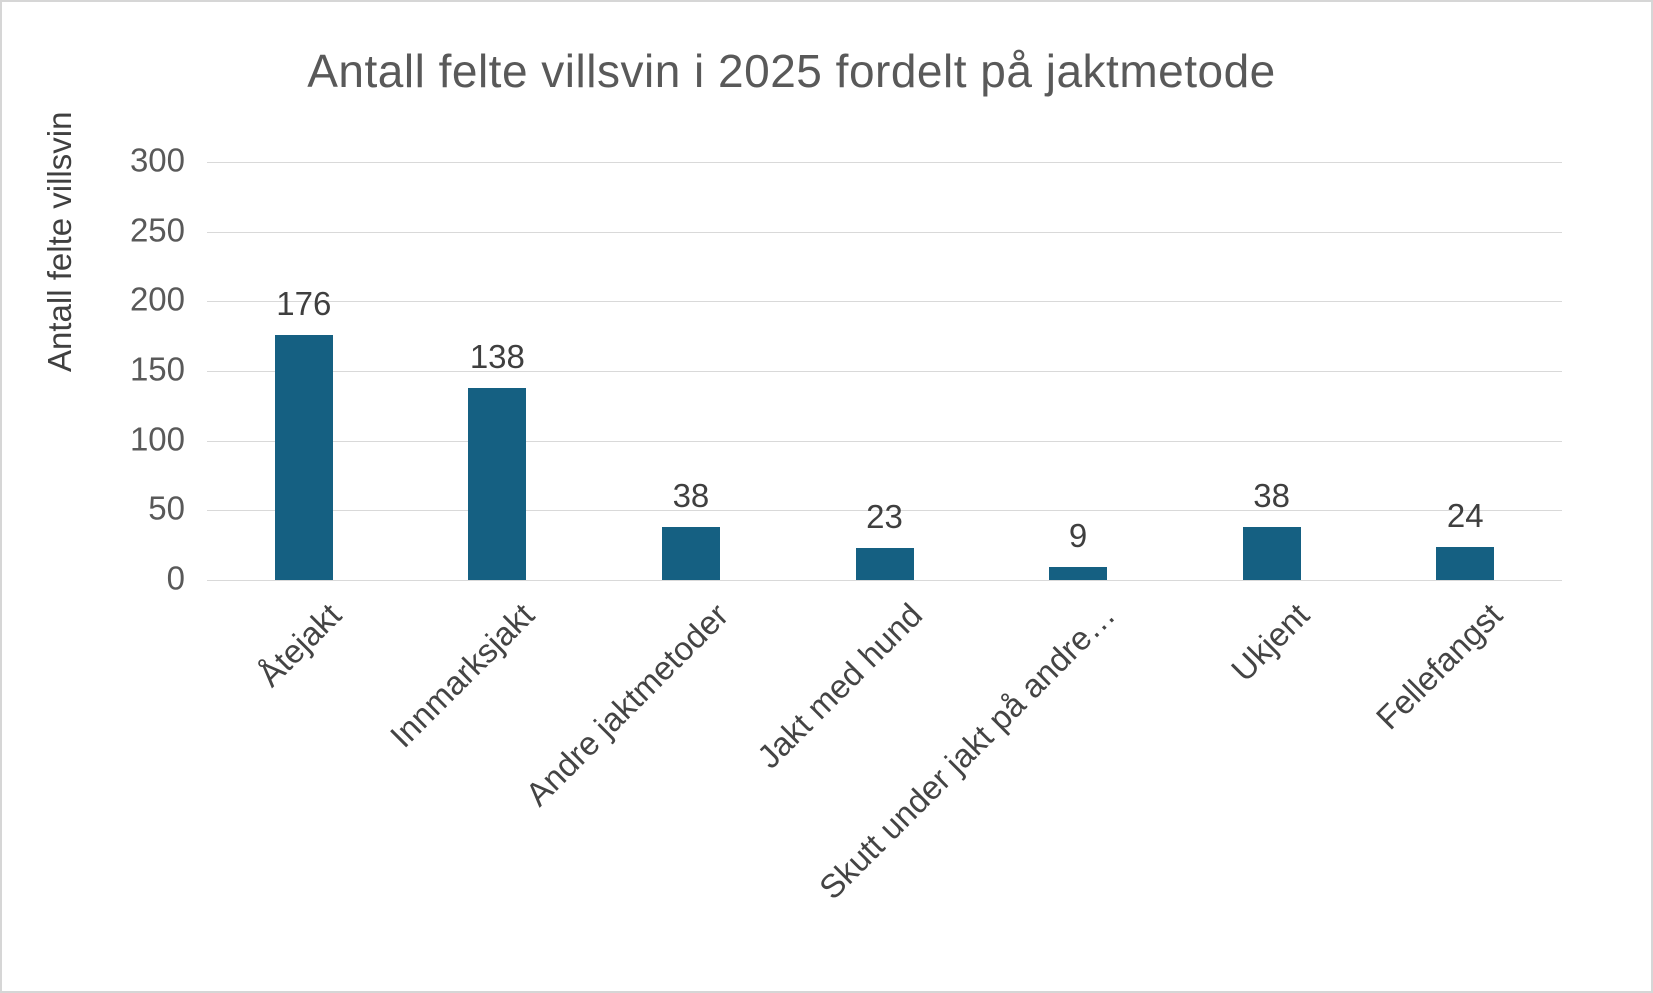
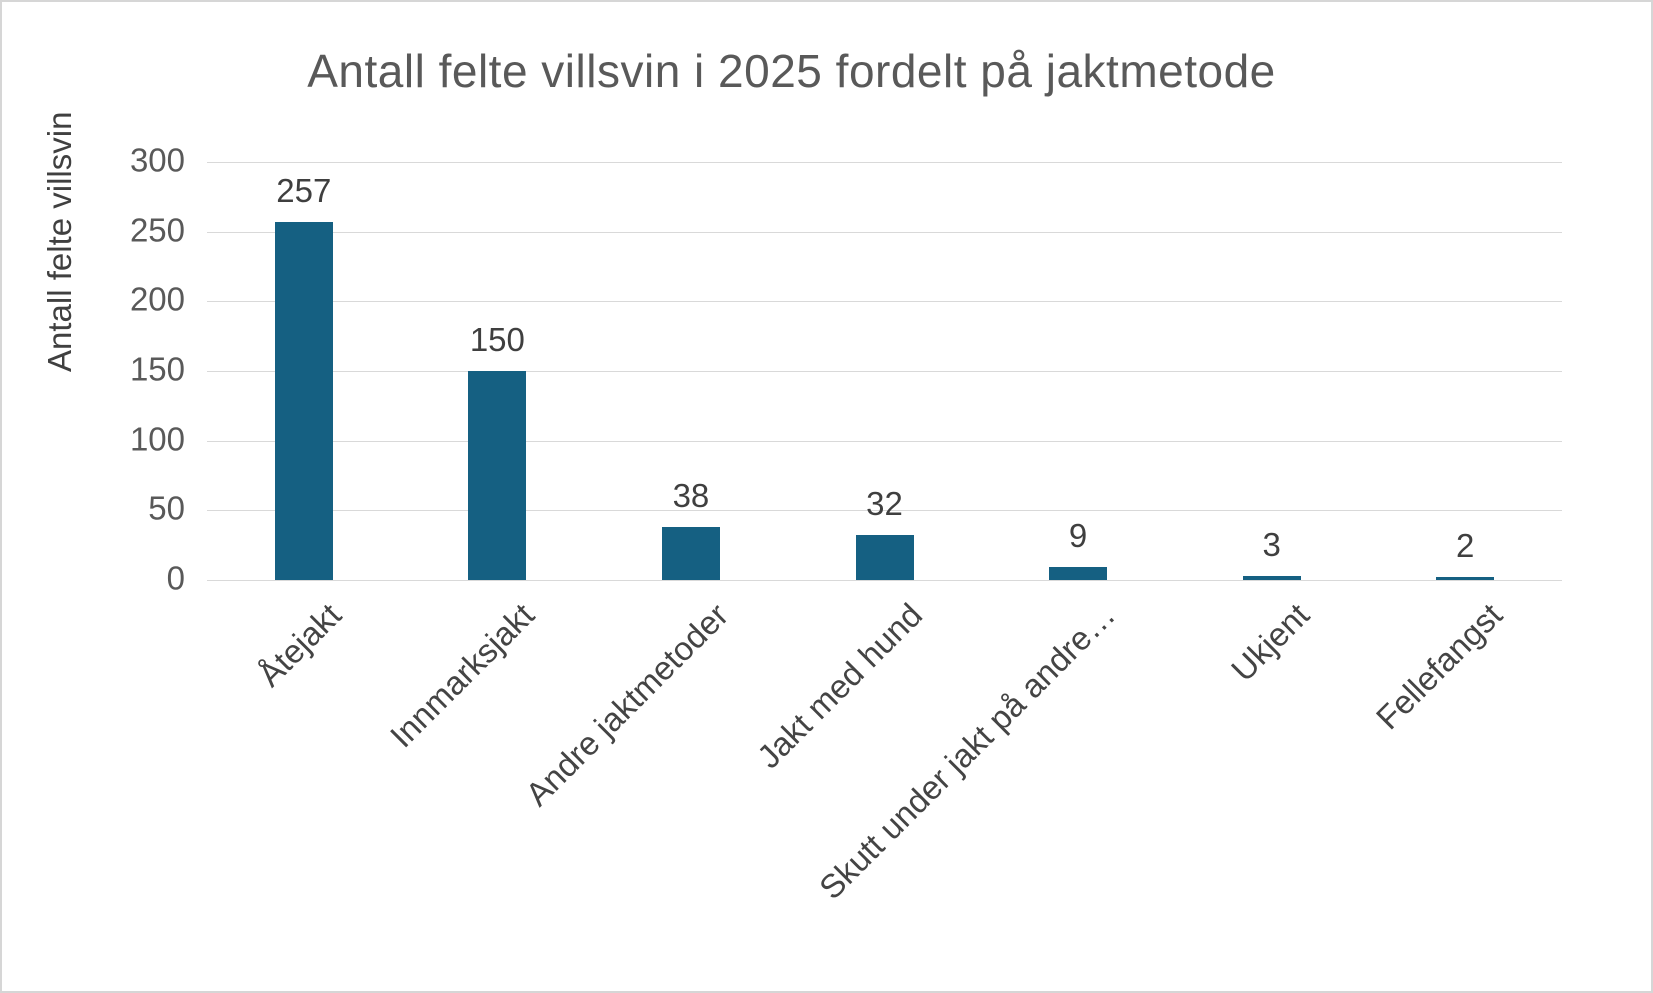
Åtejakt: 176 -> 257
Innmarksjakt: 138 -> 150
Jakt med hund: 23 -> 32
Ukjent: 38 -> 3
Fellefangst: 24 -> 2
